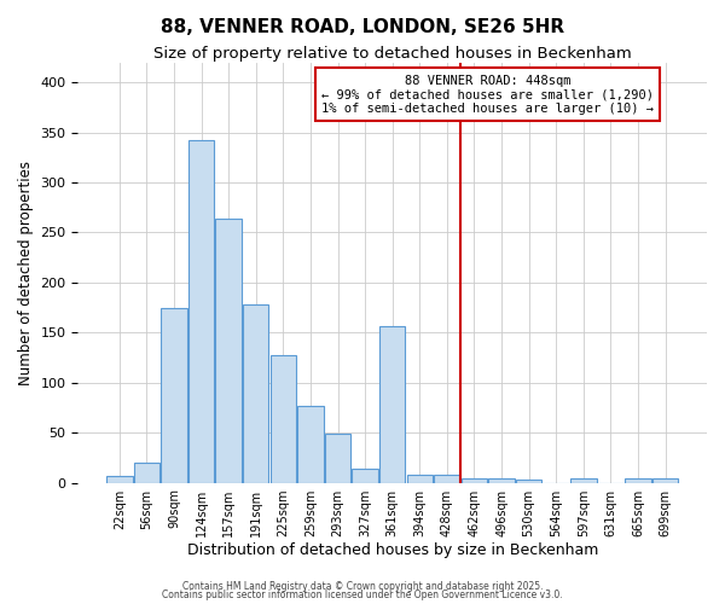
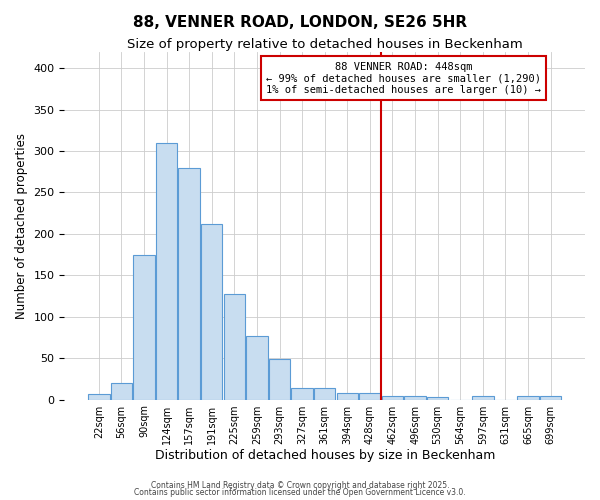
124sqm: 342 -> 310
157sqm: 264 -> 280
191sqm: 178 -> 212
361sqm: 156 -> 14
